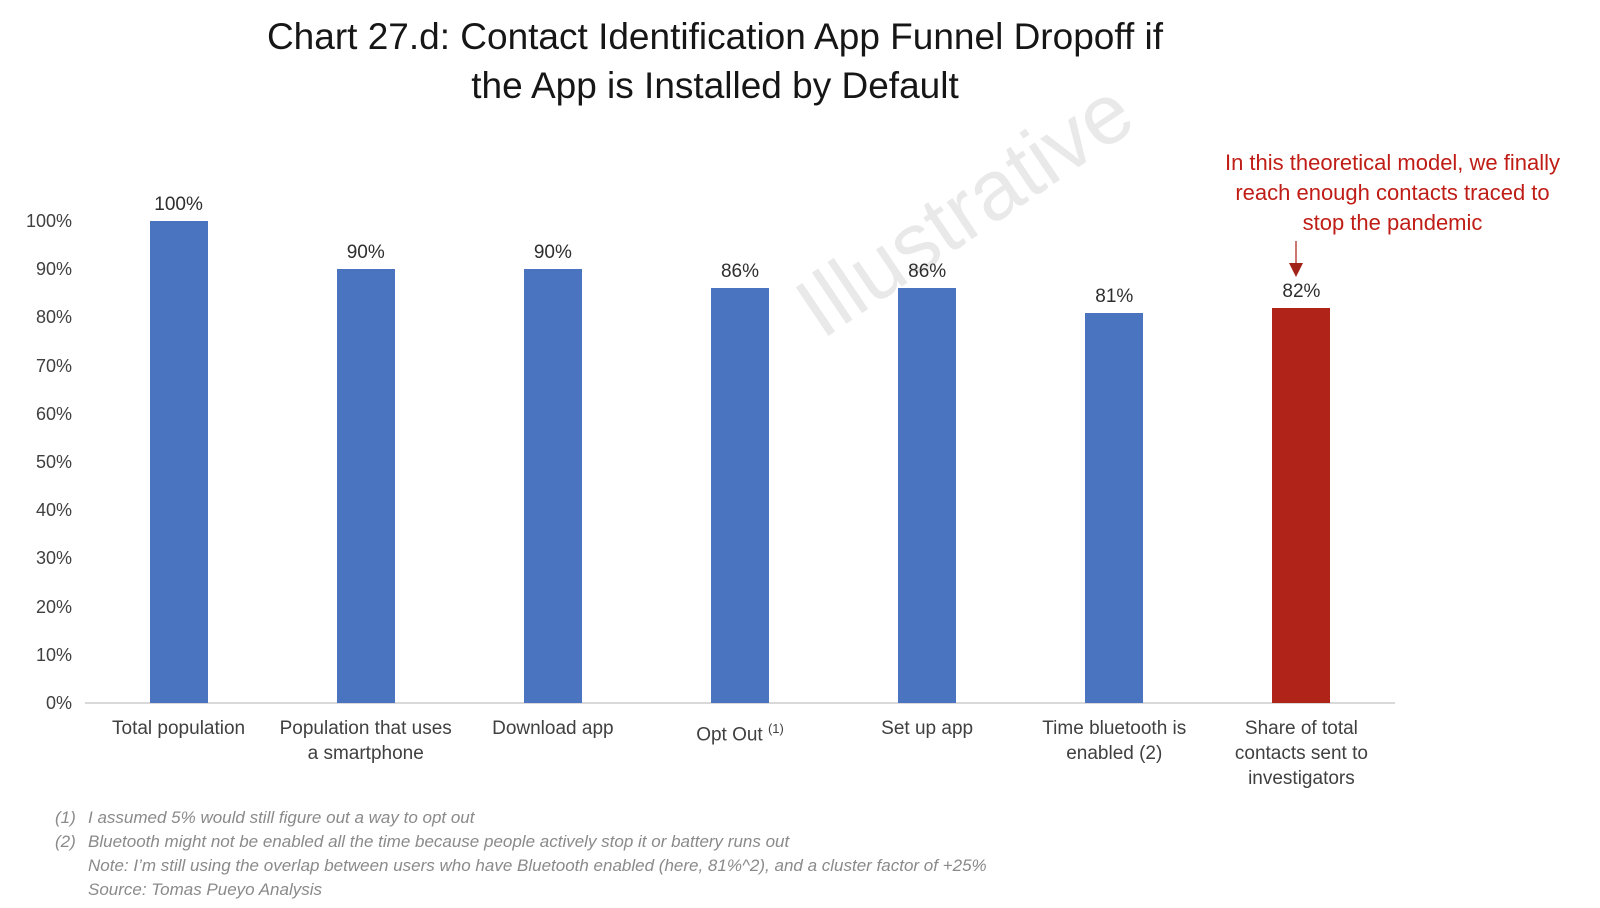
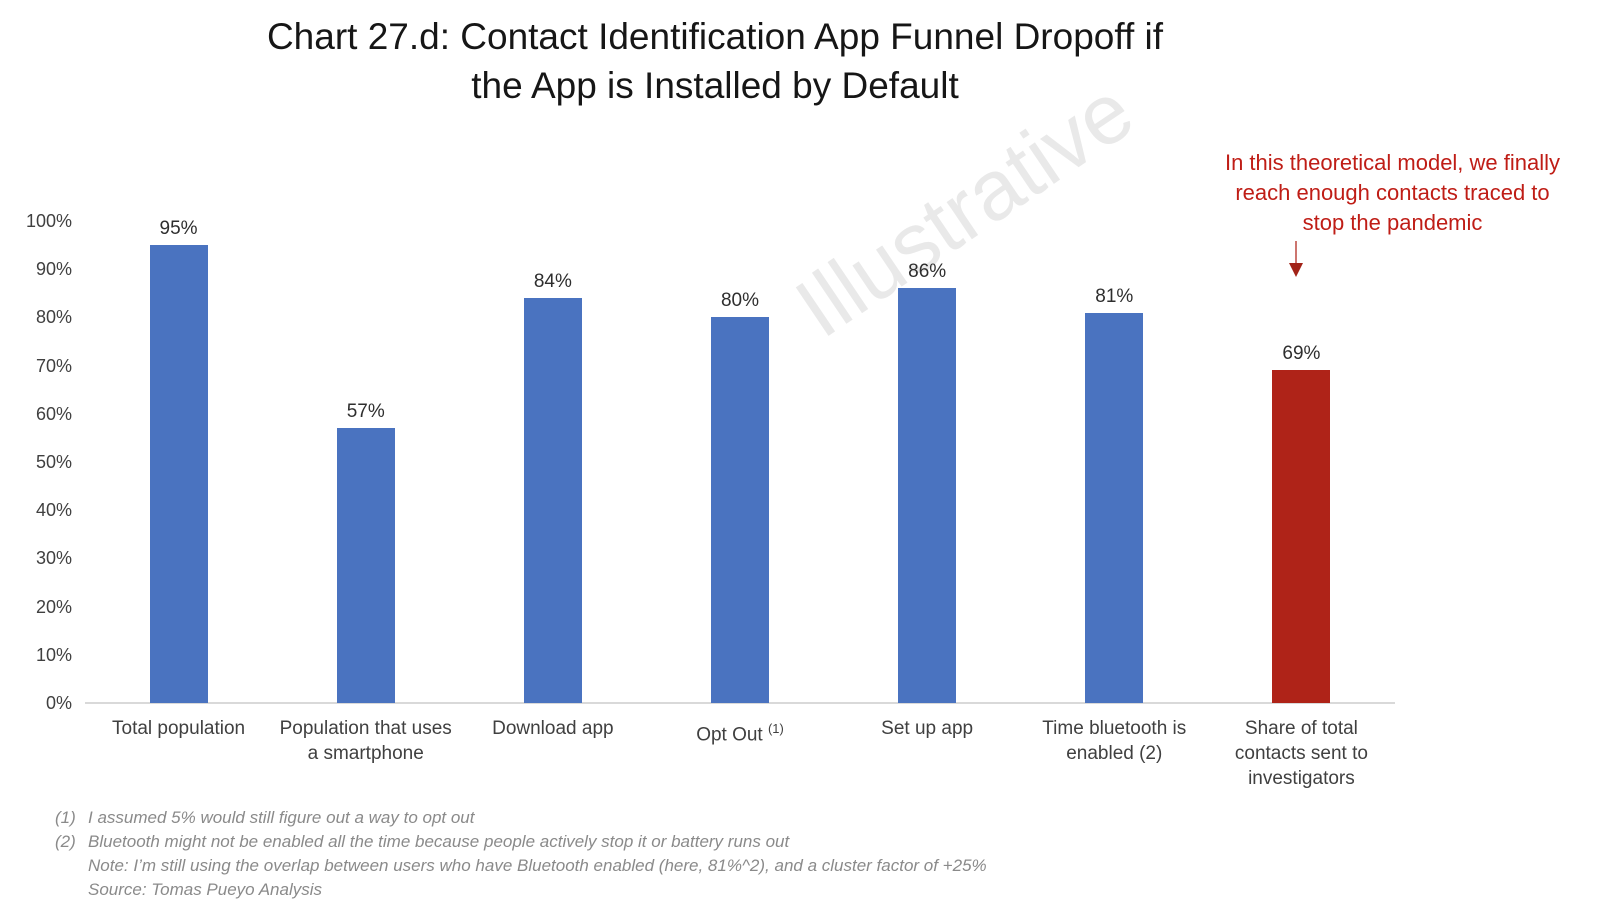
Total population: 100% -> 95%
Population that uses a smartphone: 90% -> 57%
Download app: 90% -> 84%
Opt Out (1): 86% -> 80%
Share of total contacts sent to investigators: 82% -> 69%
